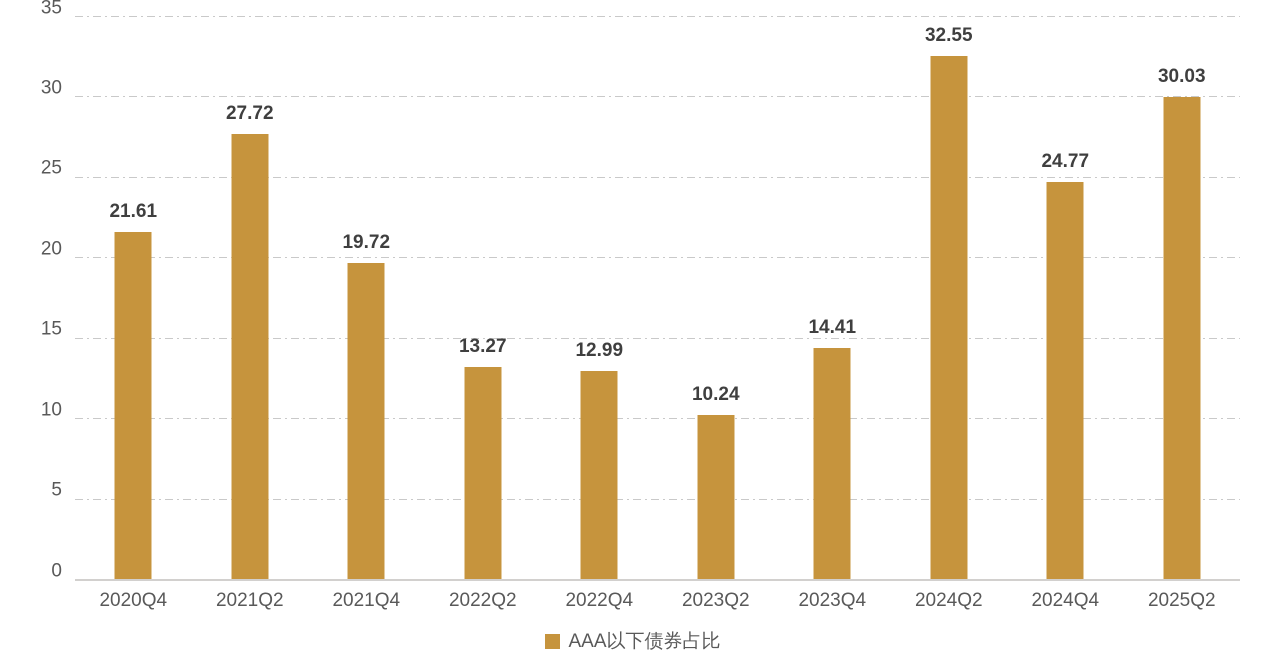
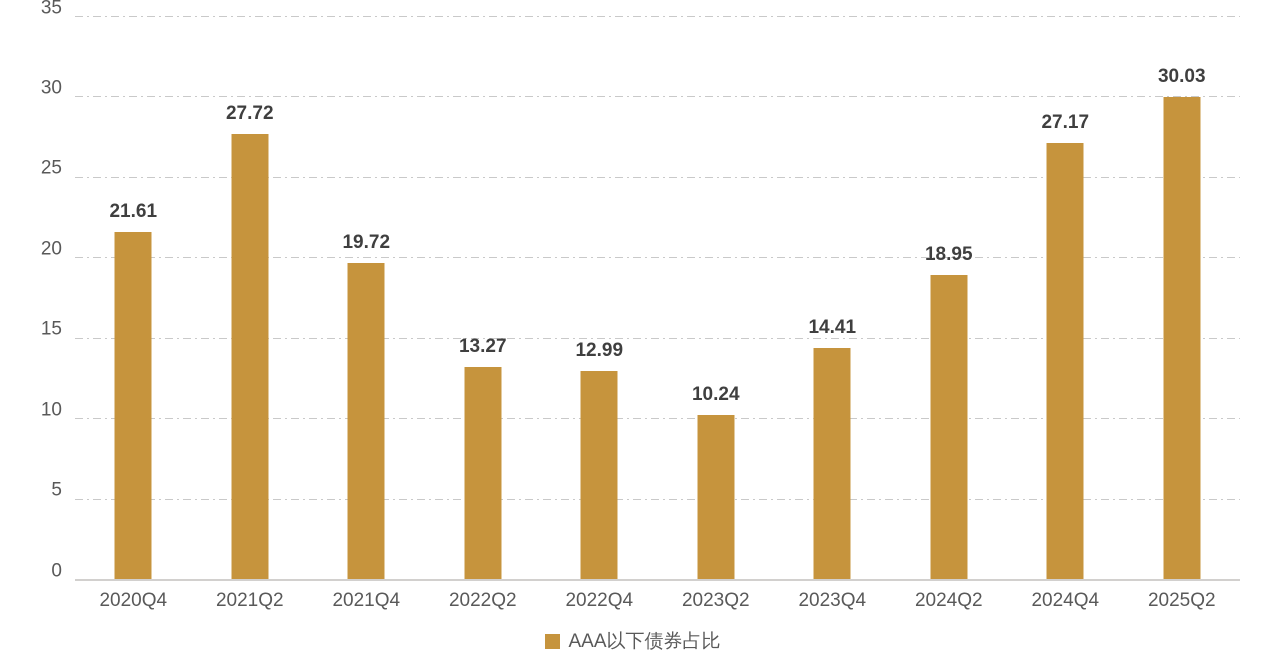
2024Q2: 32.55 -> 18.95
2024Q4: 24.77 -> 27.17
